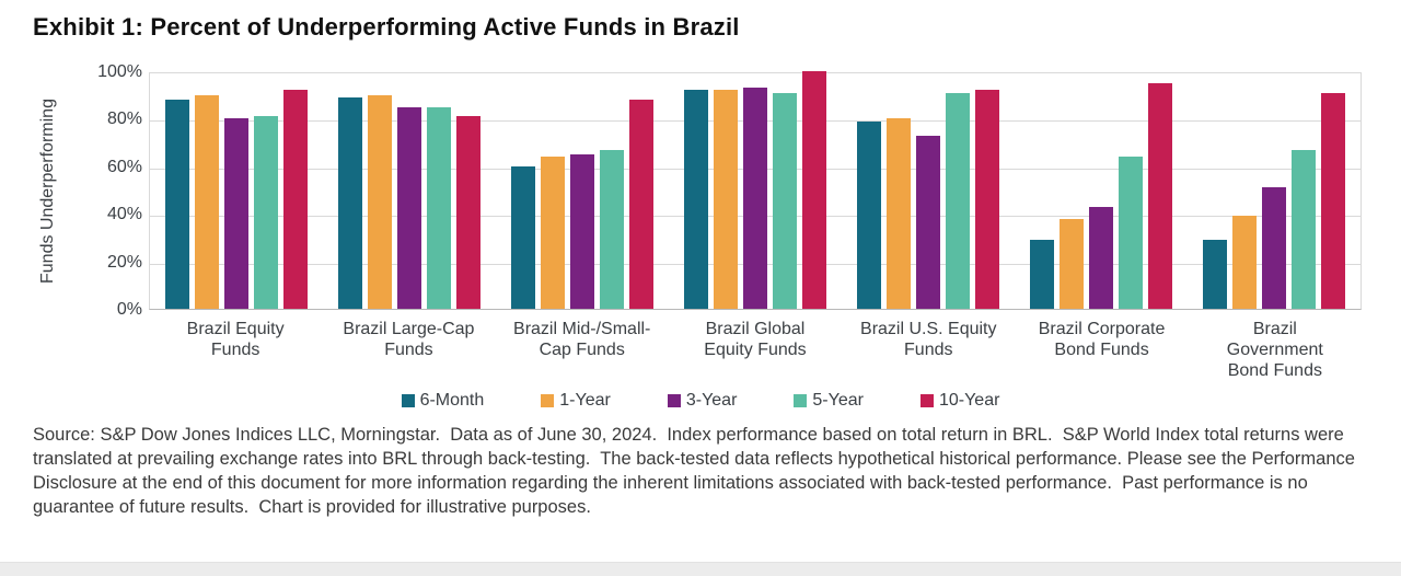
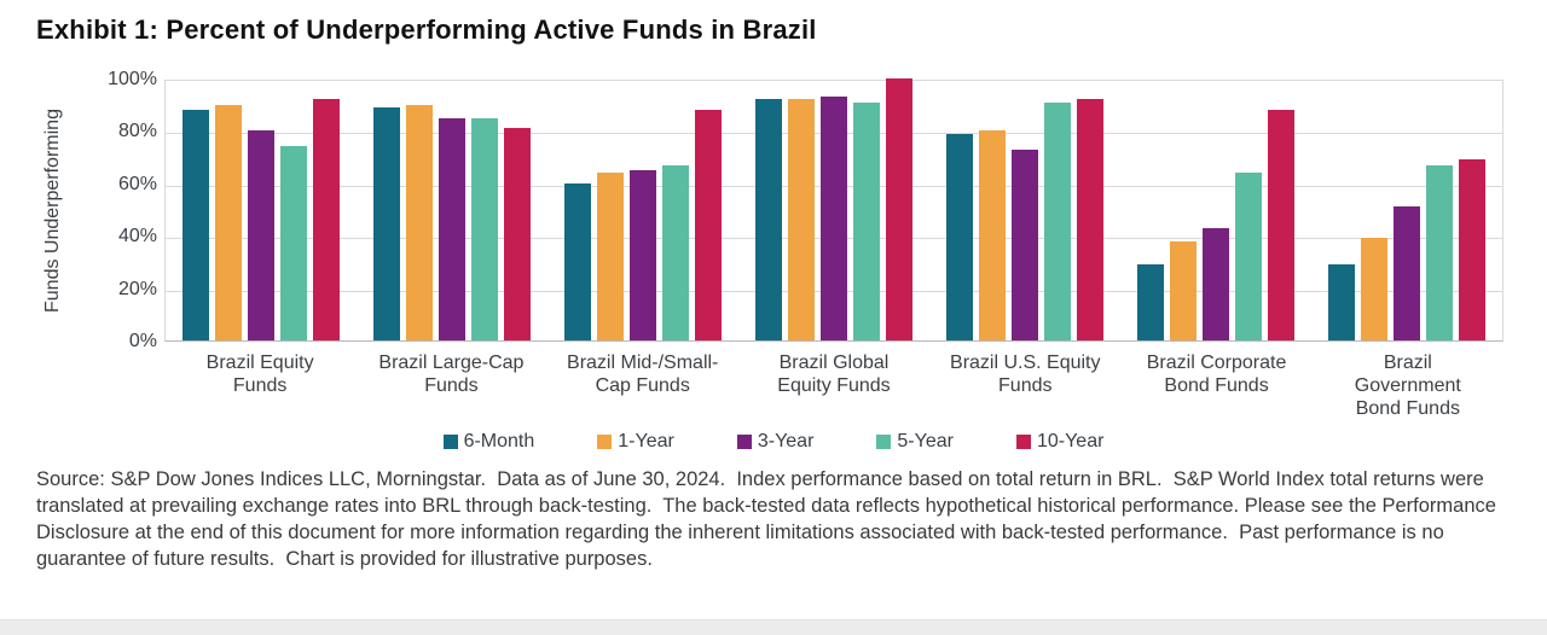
5-Year/Brazil Equity Funds: 81% -> 74%
10-Year/Brazil Corporate Bond Funds: 95% -> 88%
10-Year/Brazil Government Bond Funds: 91% -> 69%
